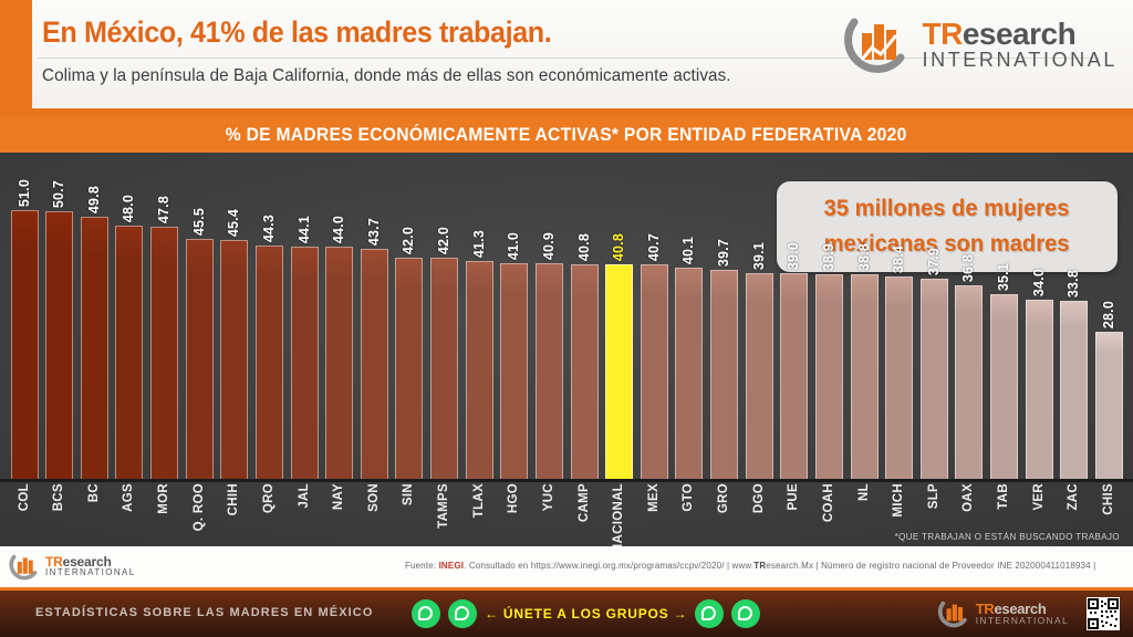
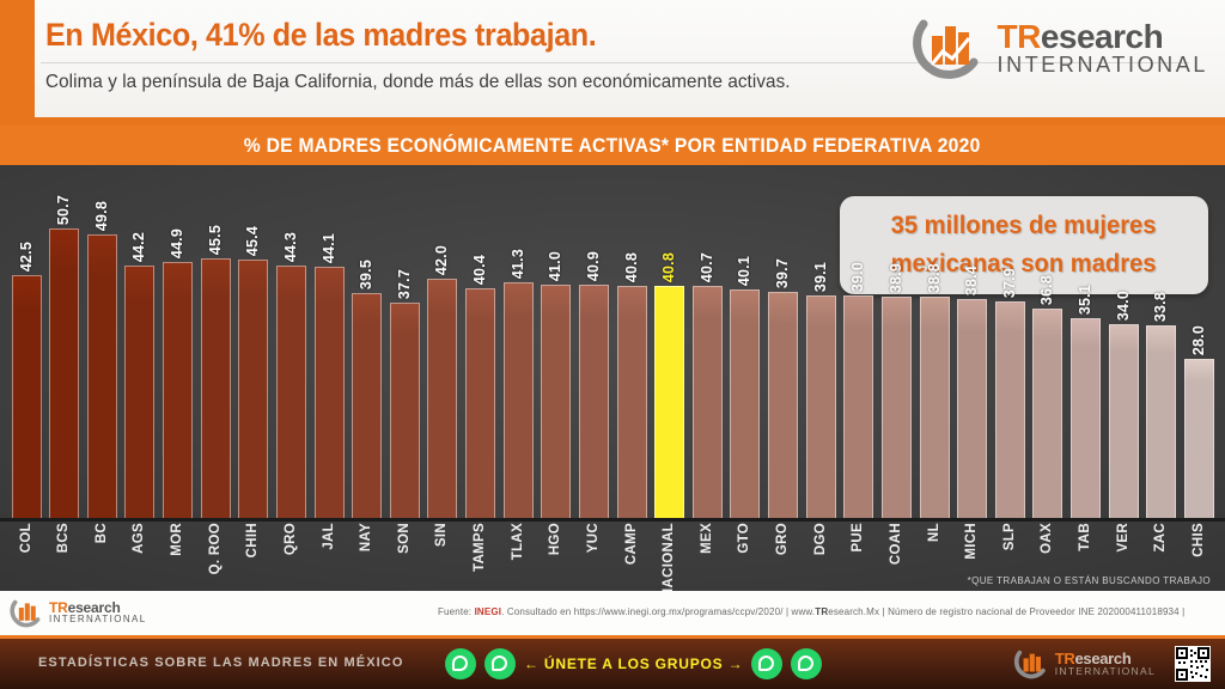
COL: 51.0 -> 42.5
AGS: 48.0 -> 44.2
MOR: 47.8 -> 44.9
NAY: 44.0 -> 39.5
SON: 43.7 -> 37.7
TAMPS: 42.0 -> 40.4
